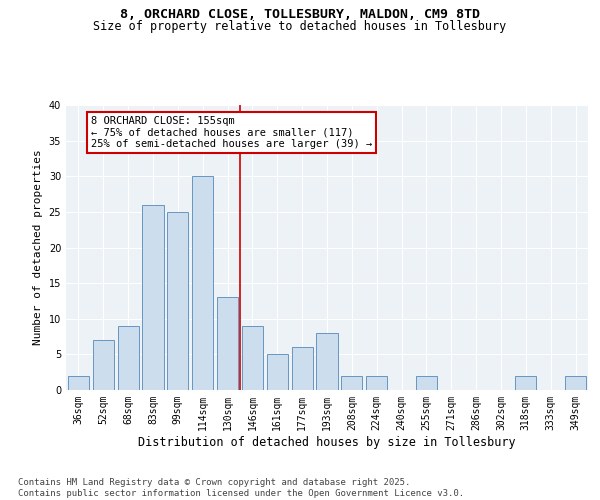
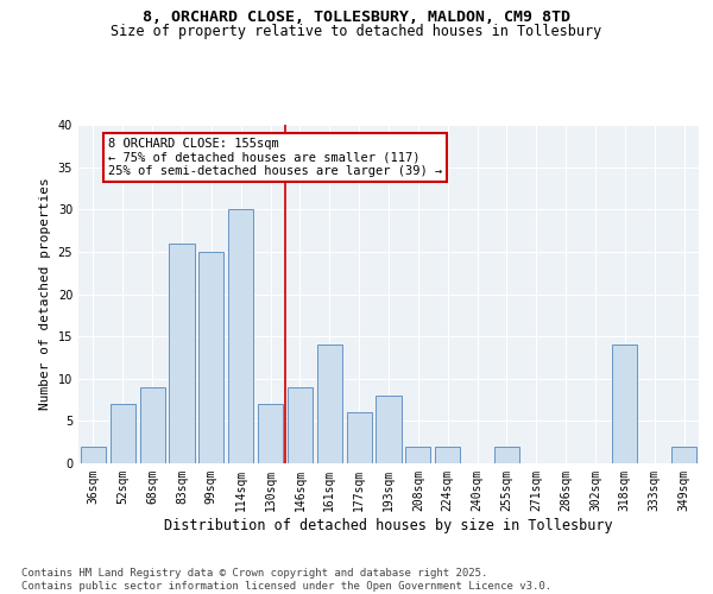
130sqm: 13 -> 7
161sqm: 5 -> 14
318sqm: 2 -> 14
